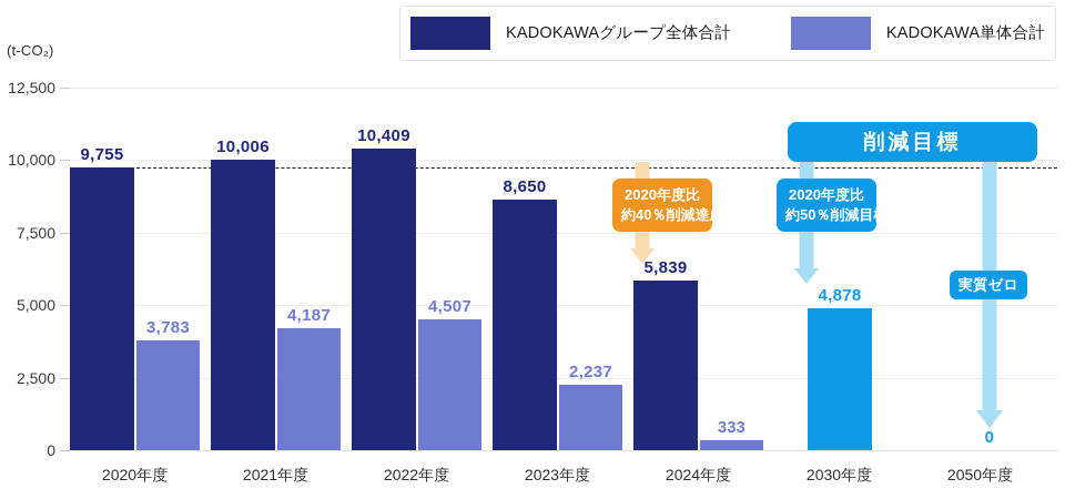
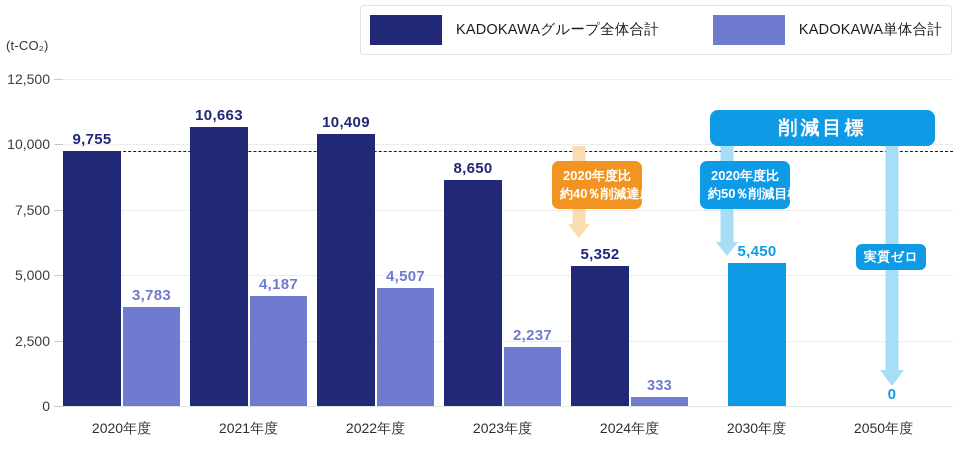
KADOKAWAグループ全体合計/2021年度: 10,006 -> 10,663
KADOKAWAグループ全体合計/2024年度: 5,839 -> 5,352
削減目標/2030年度: 4,878 -> 5,450
